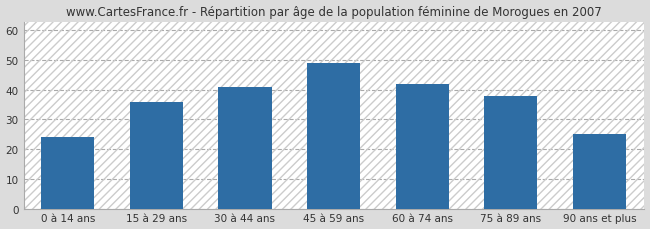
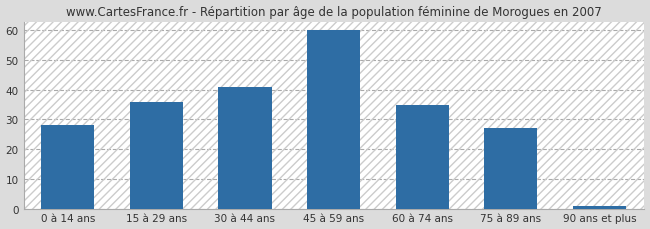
0 à 14 ans: 24 -> 28
45 à 59 ans: 49 -> 60
60 à 74 ans: 42 -> 35
75 à 89 ans: 38 -> 27
90 ans et plus: 25 -> 1
